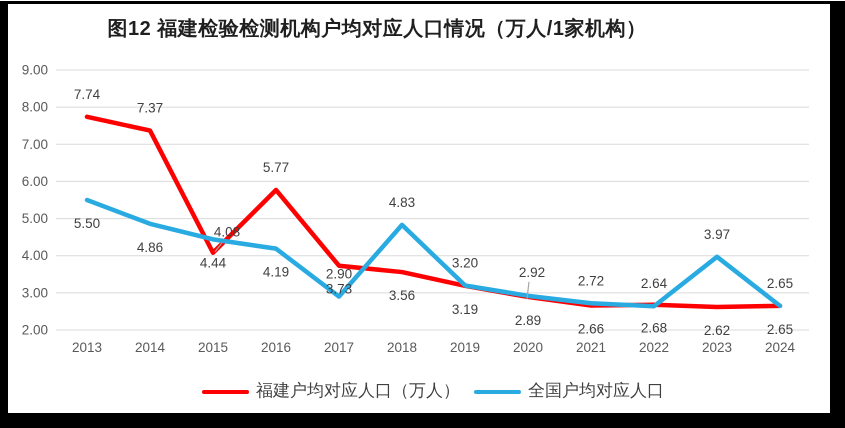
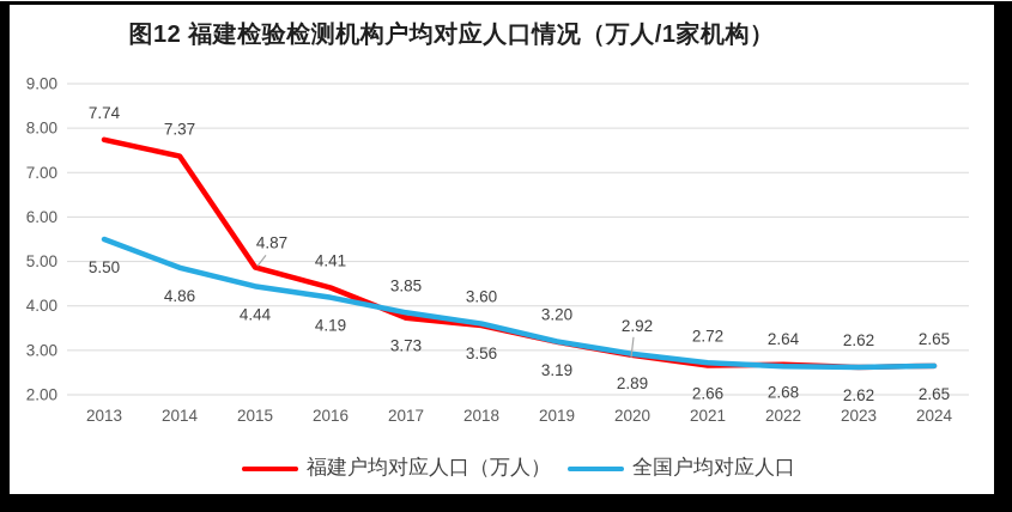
福建户均对应人口（万人）/2015: 4.08 -> 4.87
福建户均对应人口（万人）/2016: 5.77 -> 4.41
全国户均对应人口/2017: 2.90 -> 3.85
全国户均对应人口/2018: 4.83 -> 3.60
全国户均对应人口/2023: 3.97 -> 2.62
